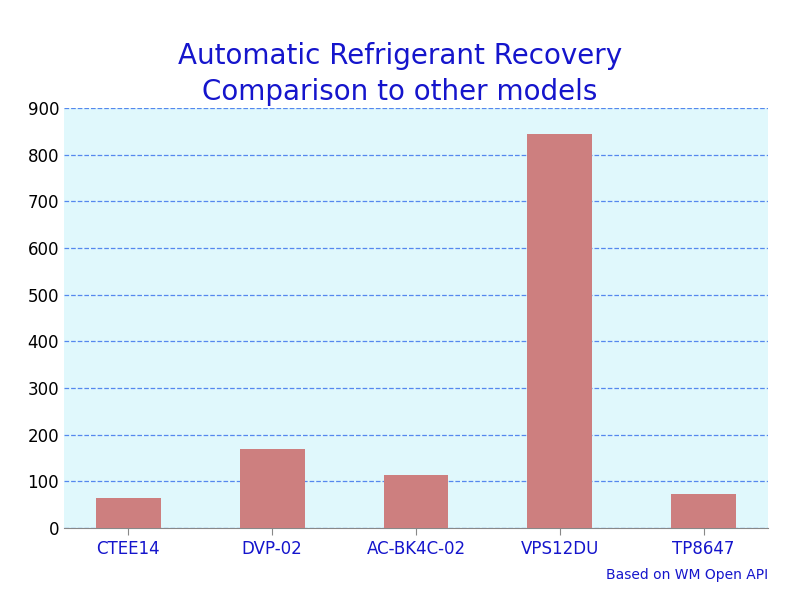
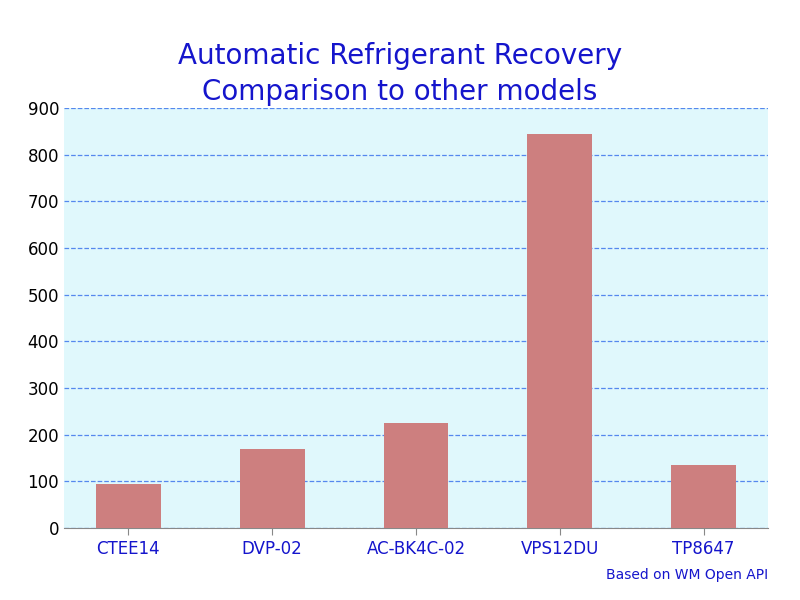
CTEE14: 65 -> 95
AC-BK4C-02: 113 -> 225
TP8647: 72 -> 135
